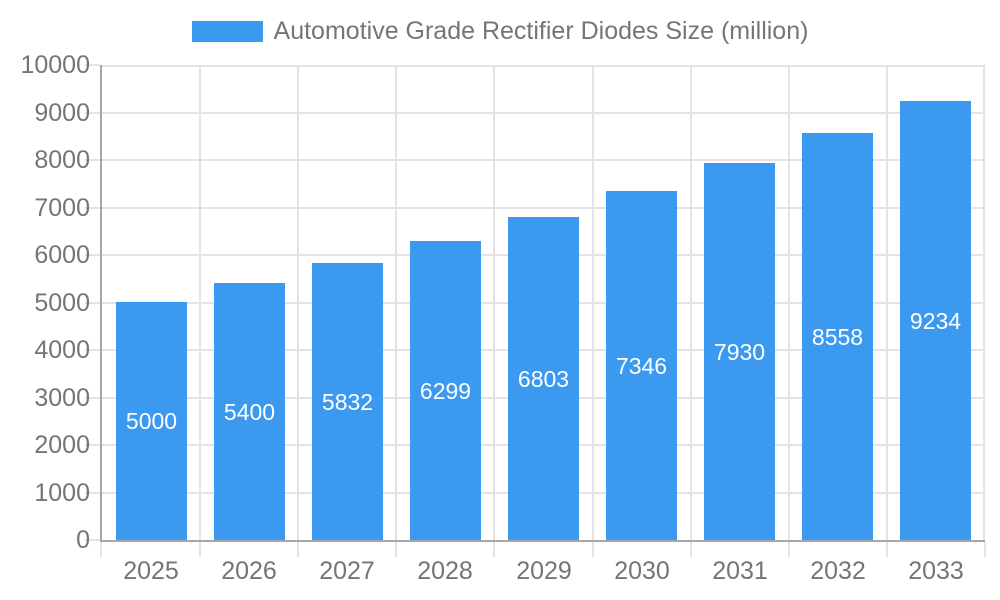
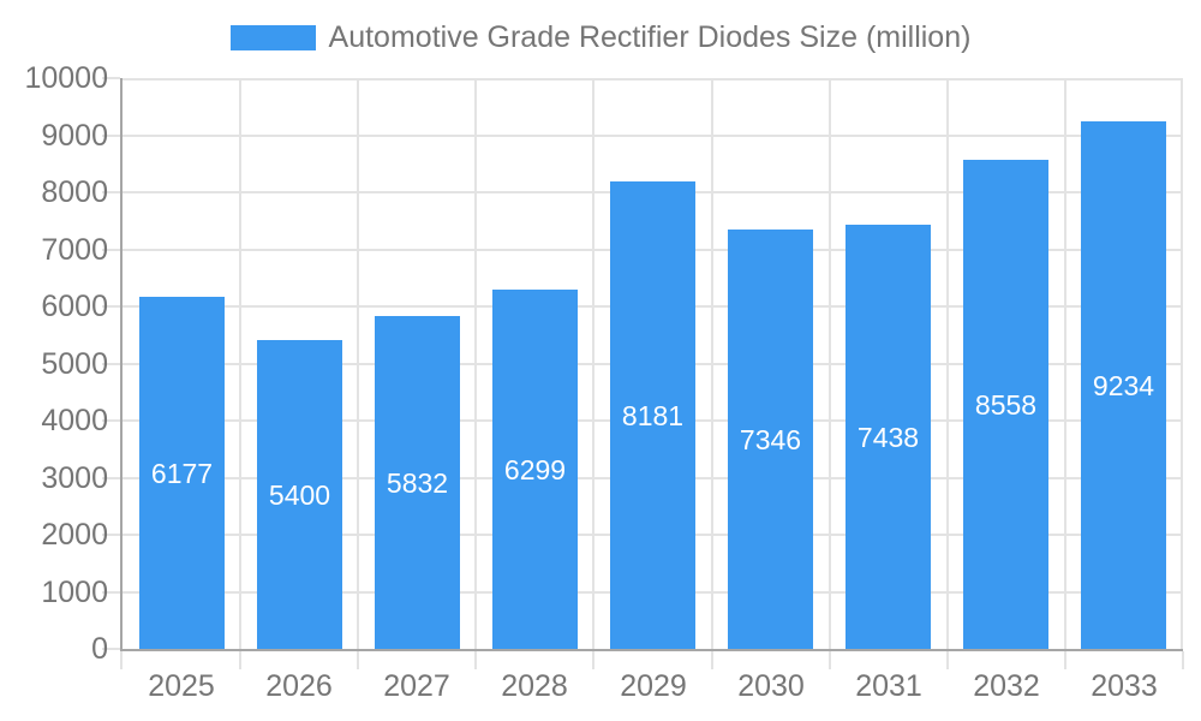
2025: 5000 -> 6177
2029: 6803 -> 8181
2031: 7930 -> 7438
